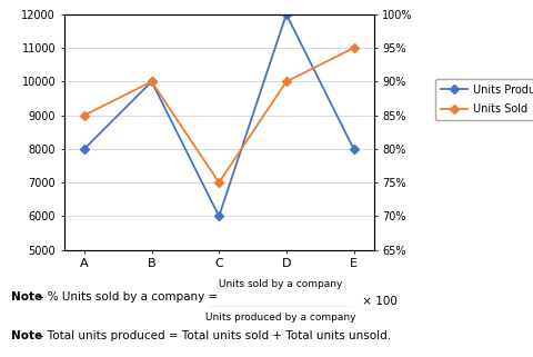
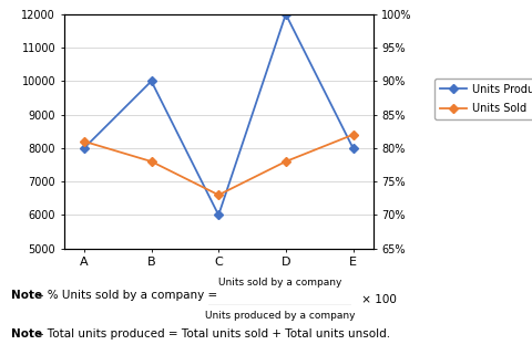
Units Sold/A: 85% -> 81%
Units Sold/B: 90% -> 78%
Units Sold/C: 75% -> 73%
Units Sold/D: 90% -> 78%
Units Sold/E: 95% -> 82%
